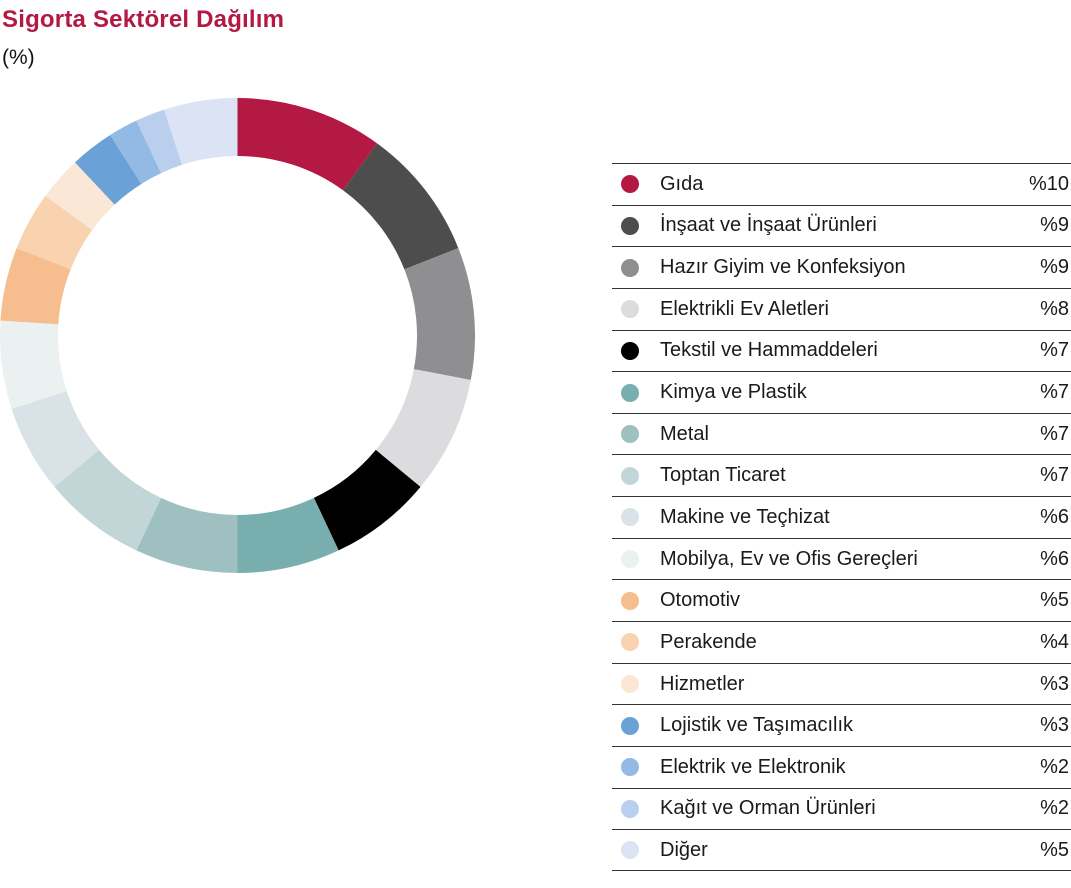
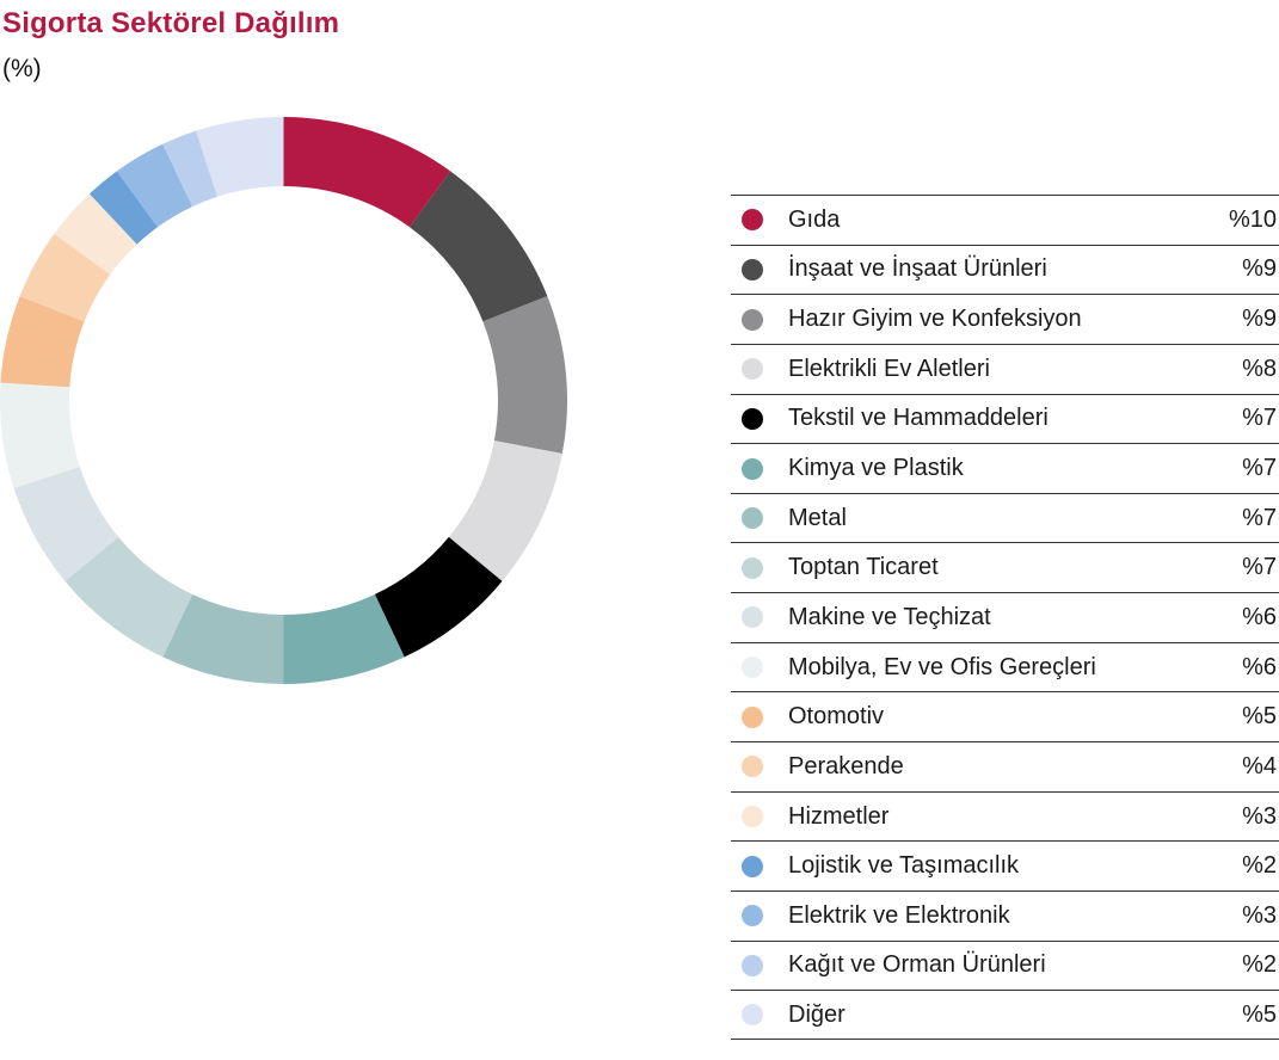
Lojistik ve Taşımacılık: 3 -> 2
Elektrik ve Elektronik: 2 -> 3
